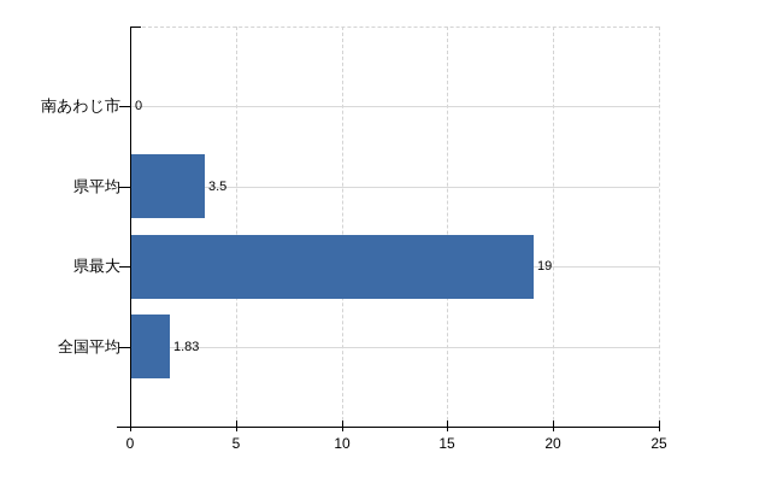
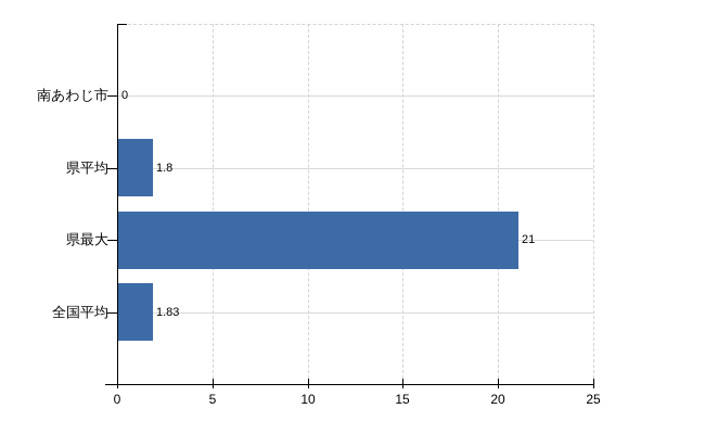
県平均: 3.5 -> 1.8
県最大: 19 -> 21
